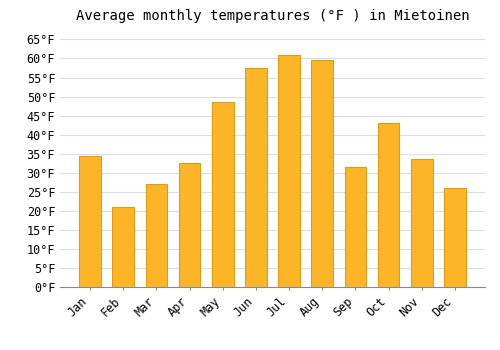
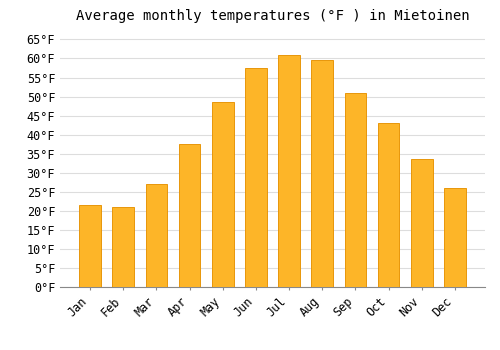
Jan: 34.5°F -> 21.5°F
Apr: 32.5°F -> 37.5°F
Sep: 31.5°F -> 51.0°F
